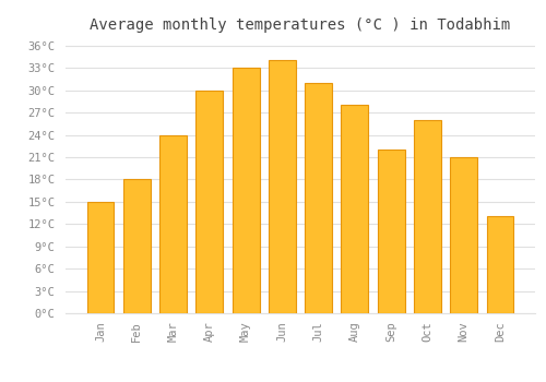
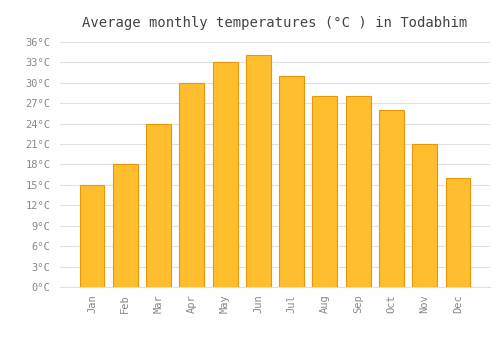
Sep: 22°C -> 28°C
Dec: 13°C -> 16°C
